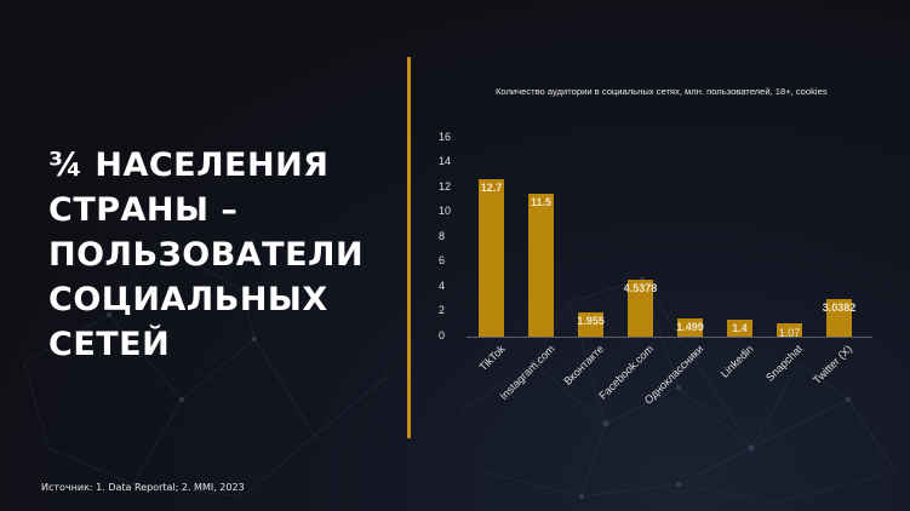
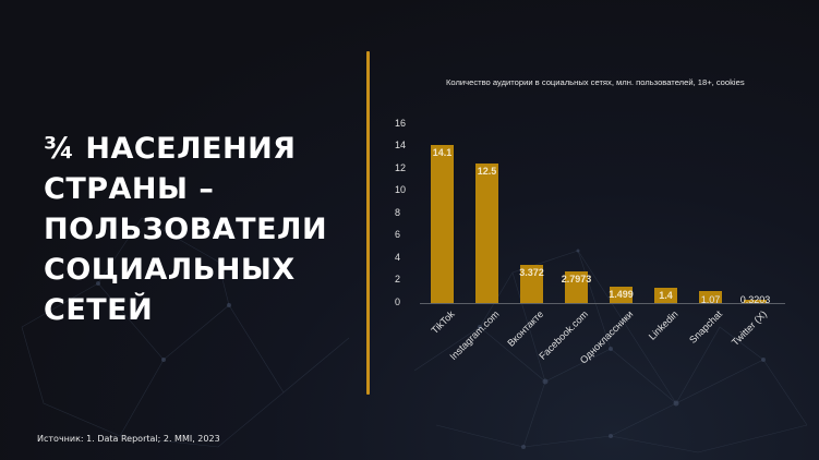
TikTok: 12.7 -> 14.1
Instagram.com: 11.5 -> 12.5
Вконтакте: 1.955 -> 3.372
Facebook.com: 4.5378 -> 2.7973
Twitter (X): 3.0382 -> 0.3203
